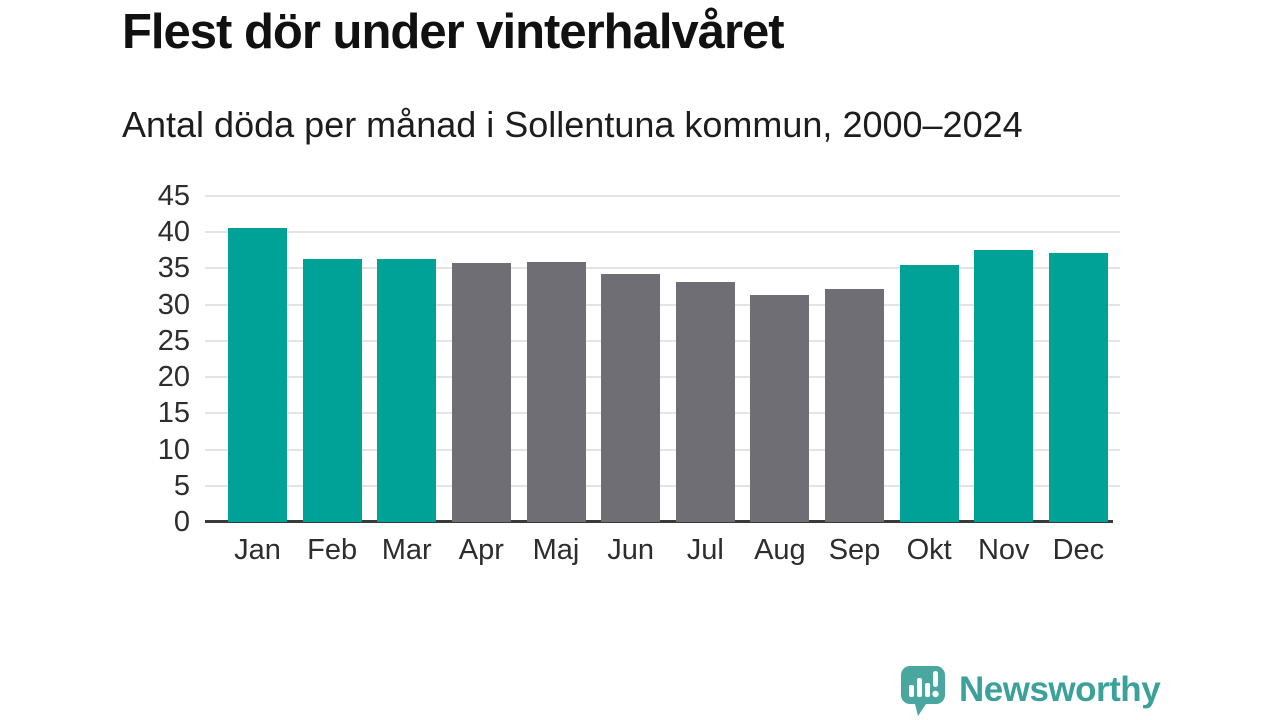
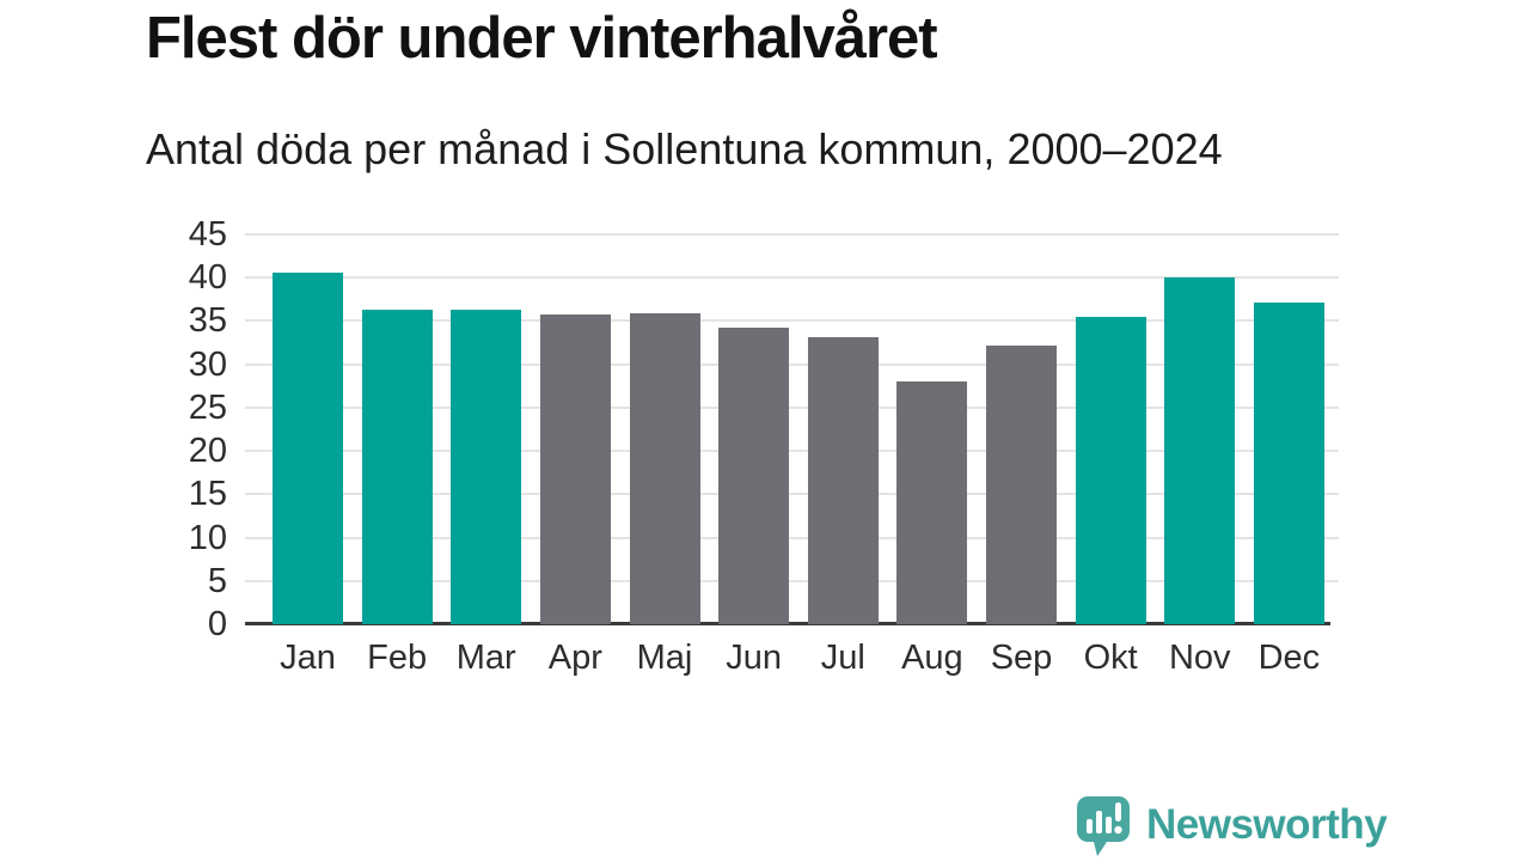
Aug: 31 -> 28
Nov: 38 -> 40
